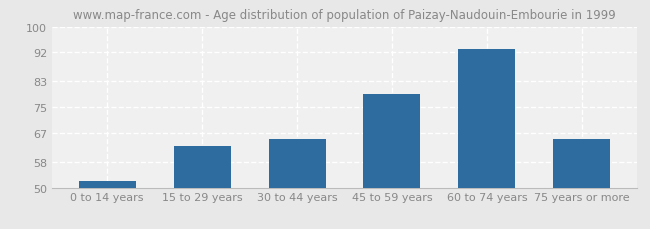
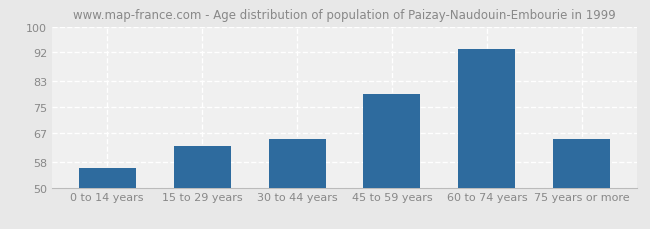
0 to 14 years: 52 -> 56
